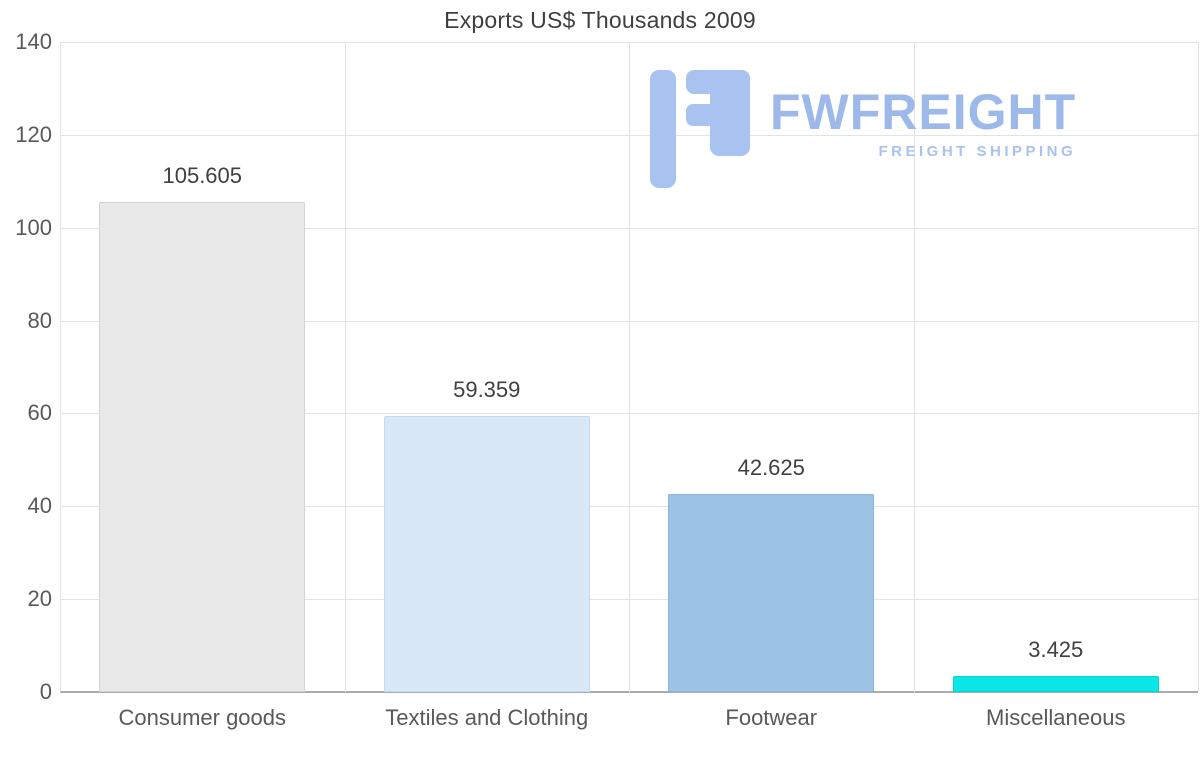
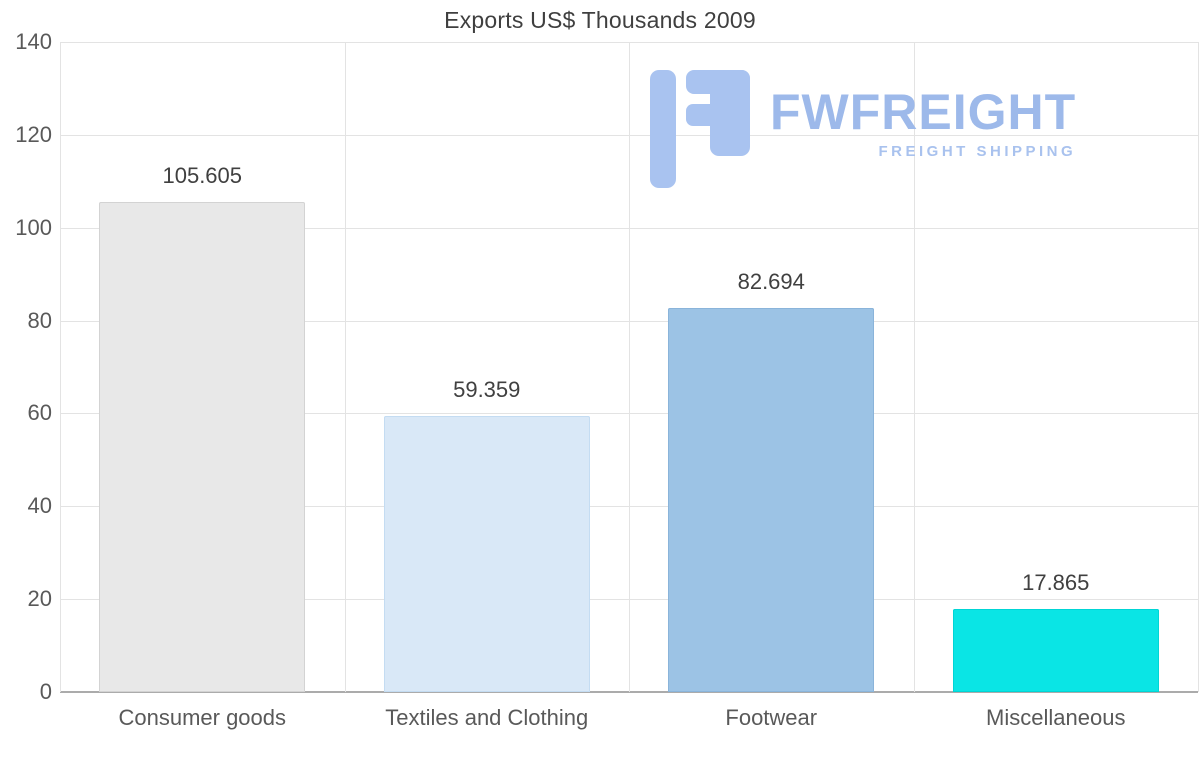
Footwear: 42.625 -> 82.694
Miscellaneous: 3.425 -> 17.865
